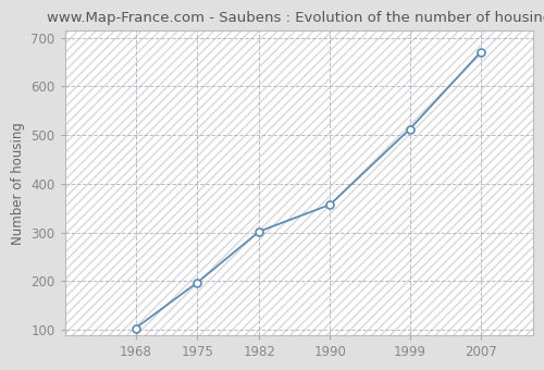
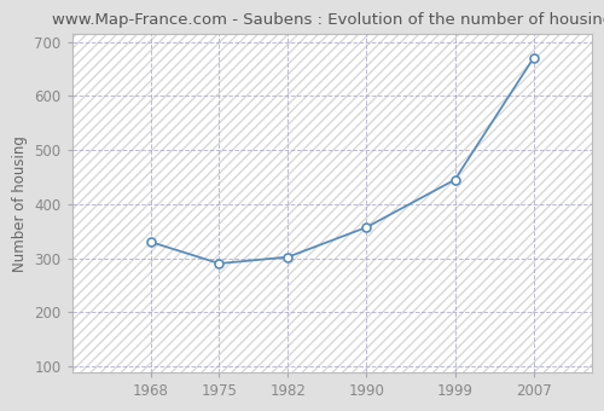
1968: 103 -> 330
1975: 197 -> 290
1999: 512 -> 445
